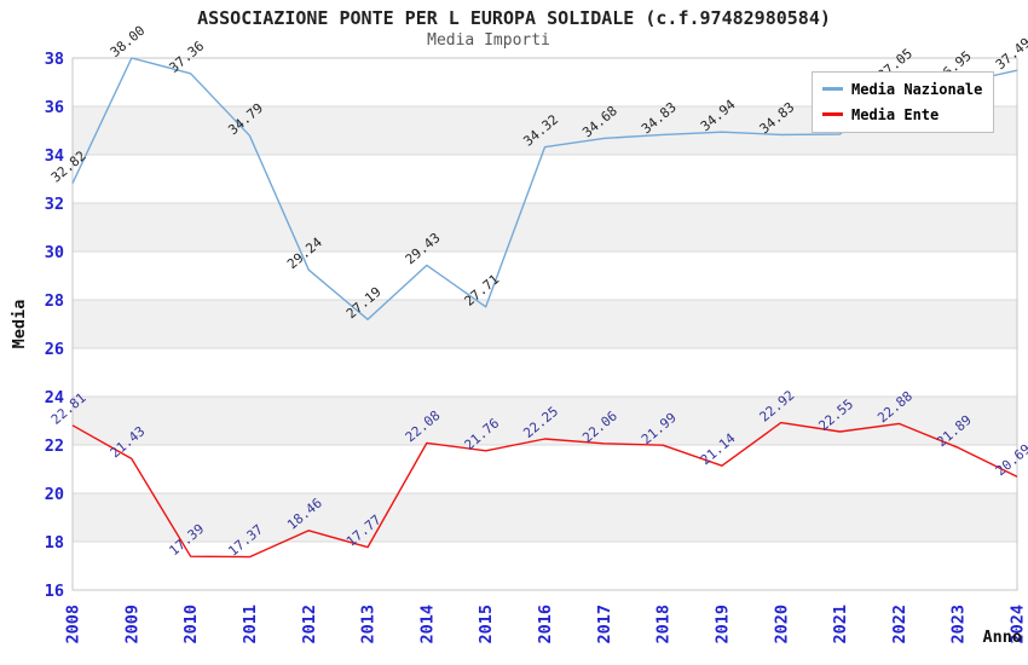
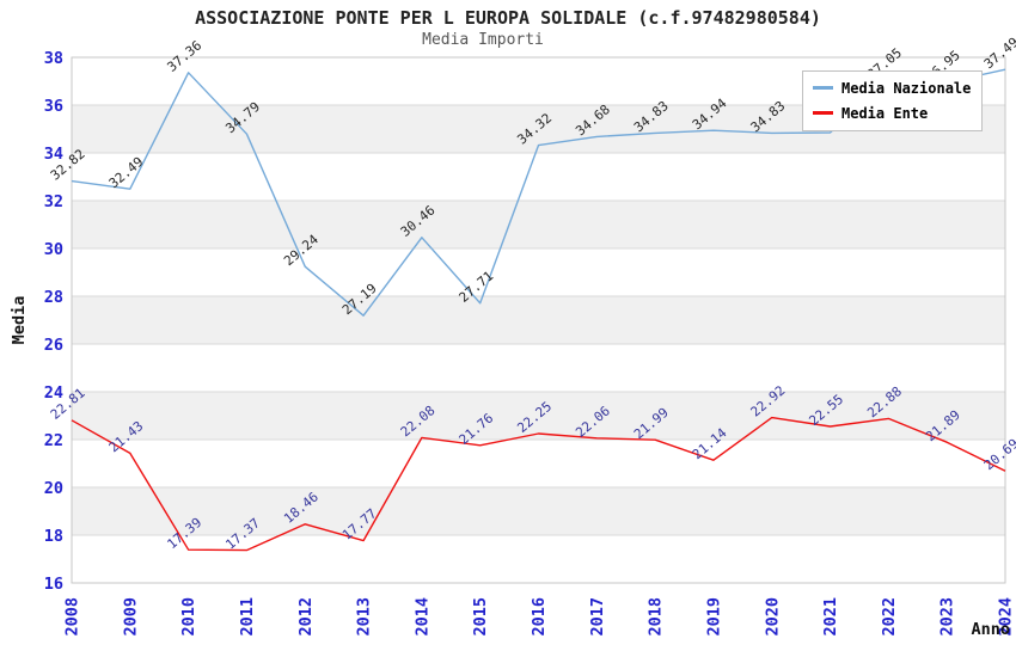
Media Nazionale/2009: 38.00 -> 32.49
Media Nazionale/2014: 29.43 -> 30.46
